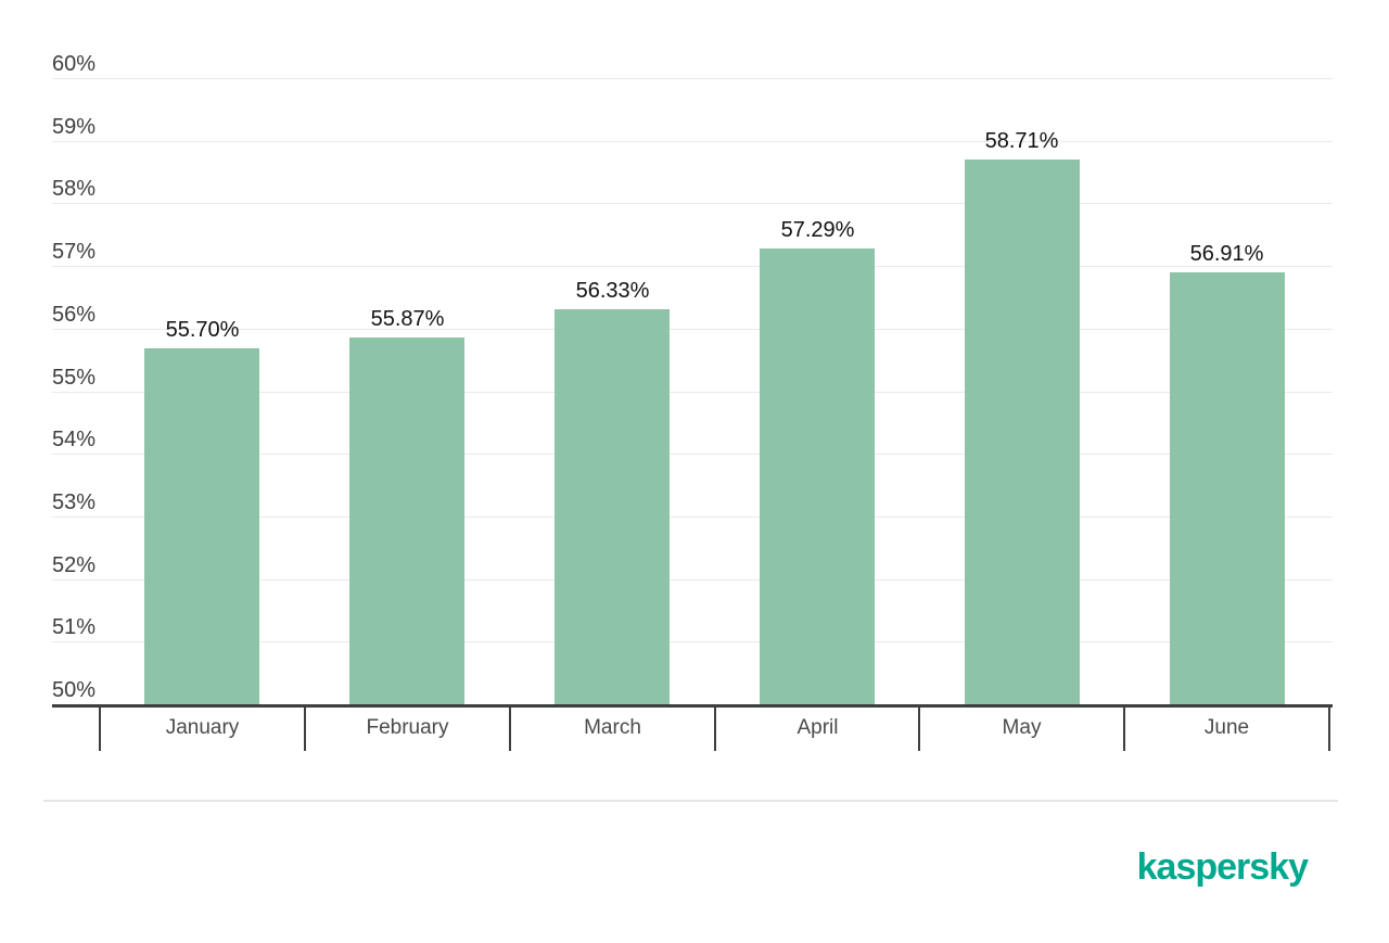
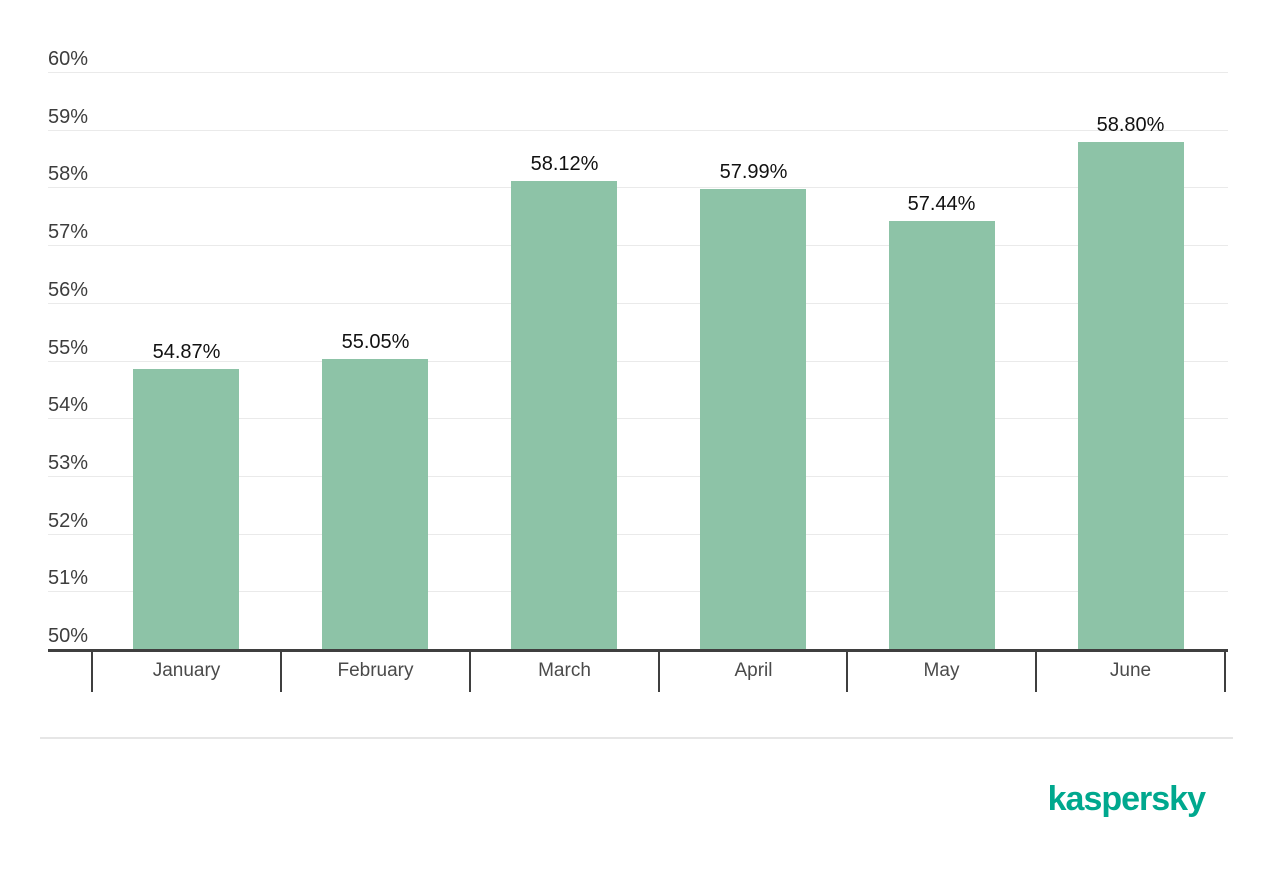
January: 55.70% -> 54.87%
February: 55.87% -> 55.05%
March: 56.33% -> 58.12%
April: 57.29% -> 57.99%
May: 58.71% -> 57.44%
June: 56.91% -> 58.80%
